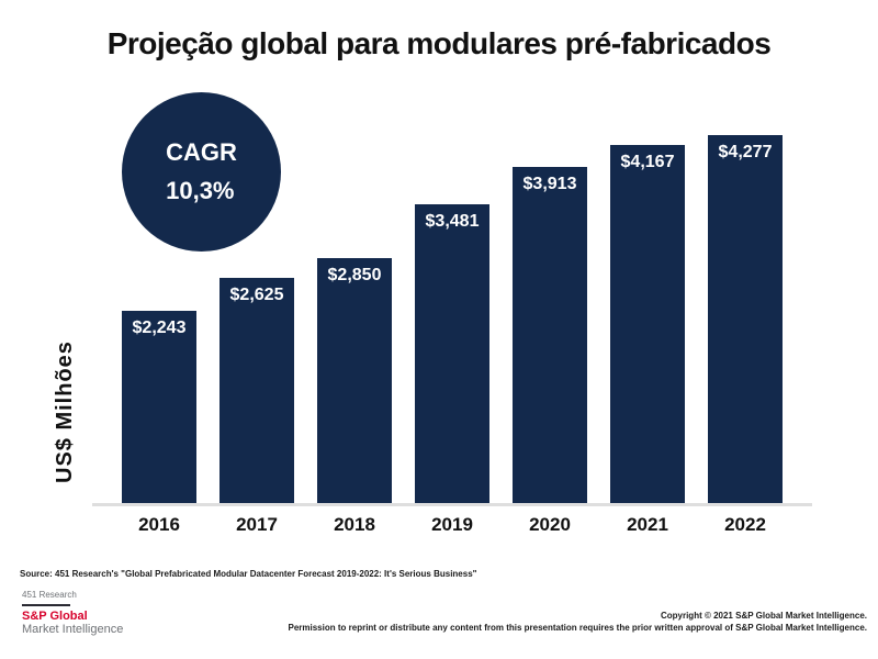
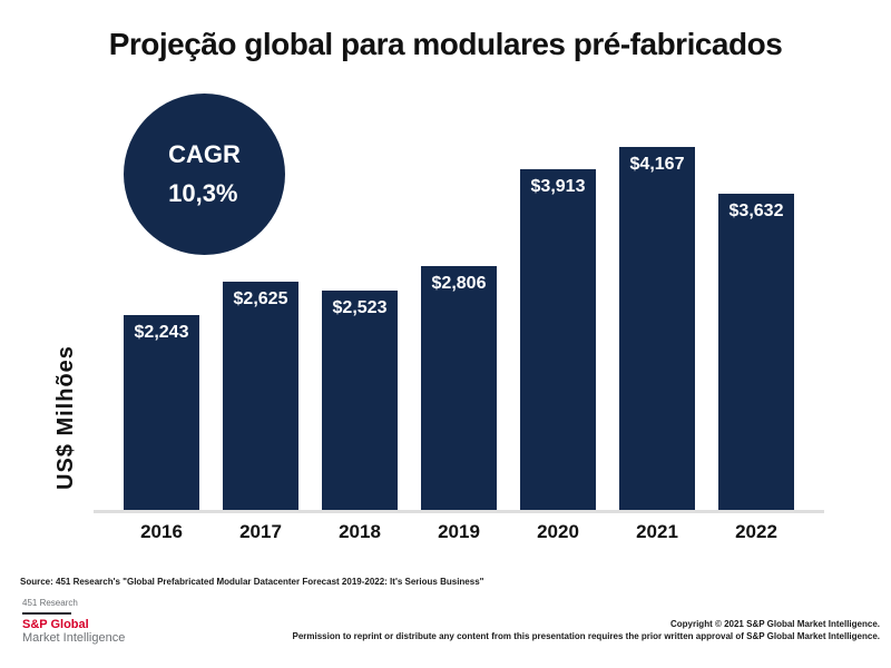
2018: $2,850 -> $2,523
2019: $3,481 -> $2,806
2022: $4,277 -> $3,632
